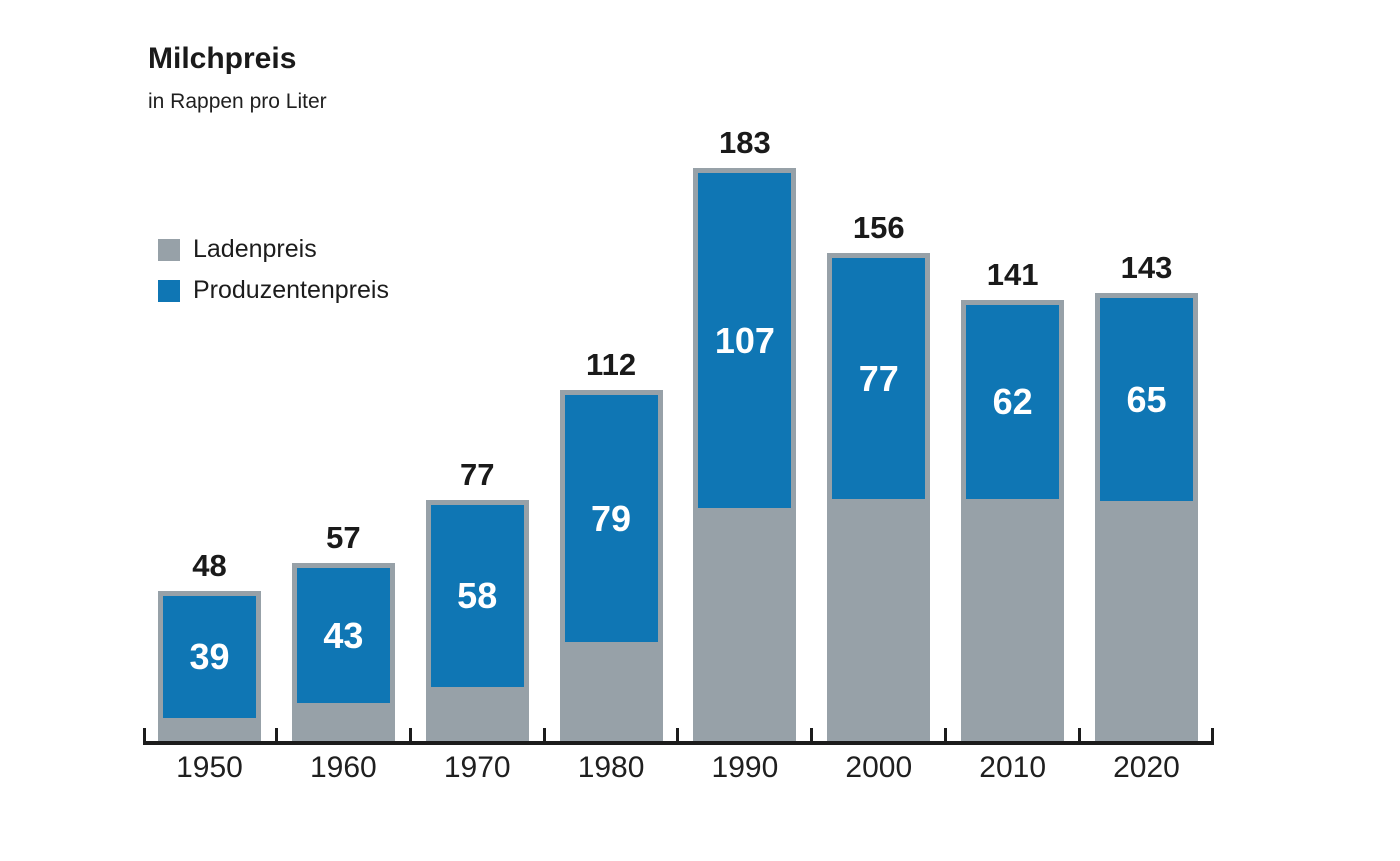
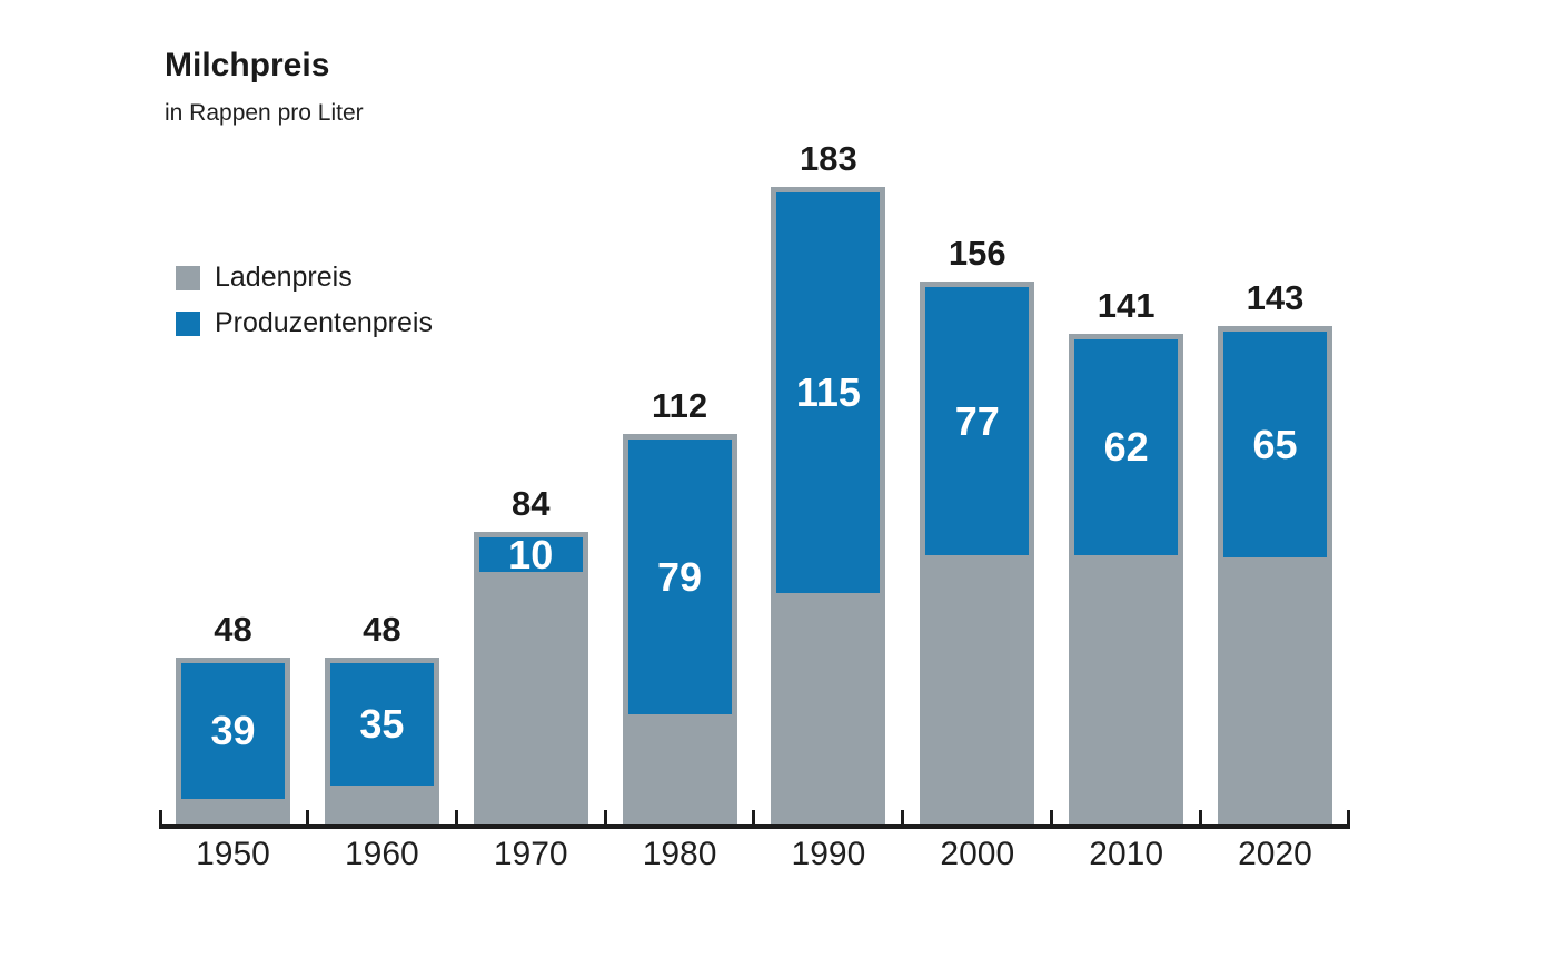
Ladenpreis/1960: 57 -> 48
Produzentenpreis/1960: 43 -> 35
Ladenpreis/1970: 77 -> 84
Produzentenpreis/1970: 58 -> 10
Produzentenpreis/1990: 107 -> 115
